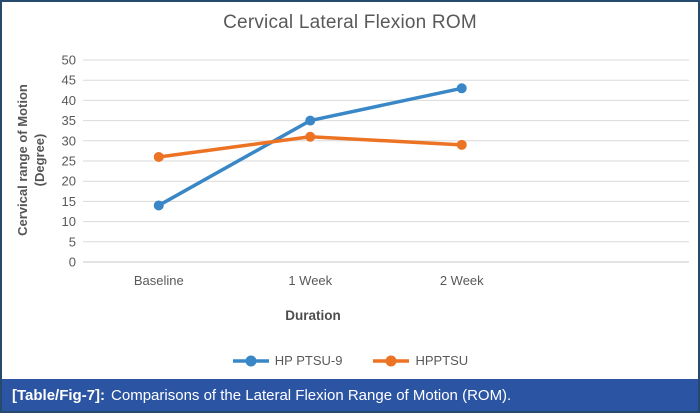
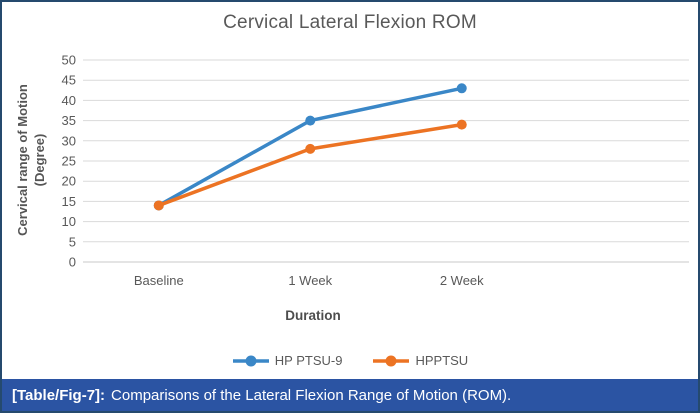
HPPTSU/Baseline: 26 -> 14
HPPTSU/1 Week: 31 -> 28
HPPTSU/2 Week: 29 -> 34
